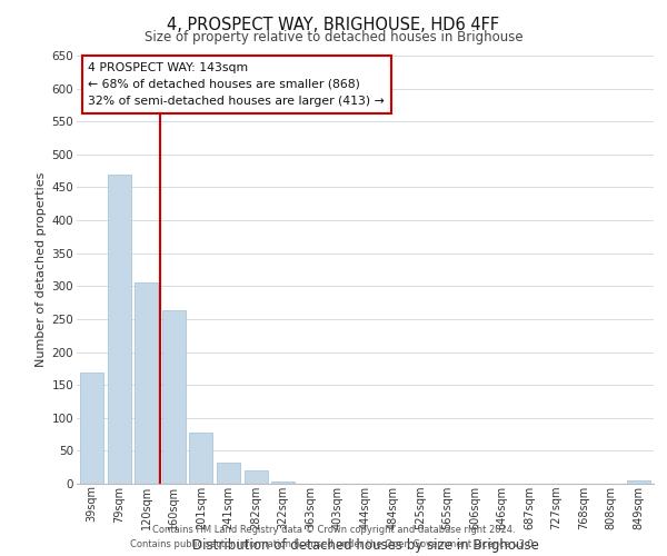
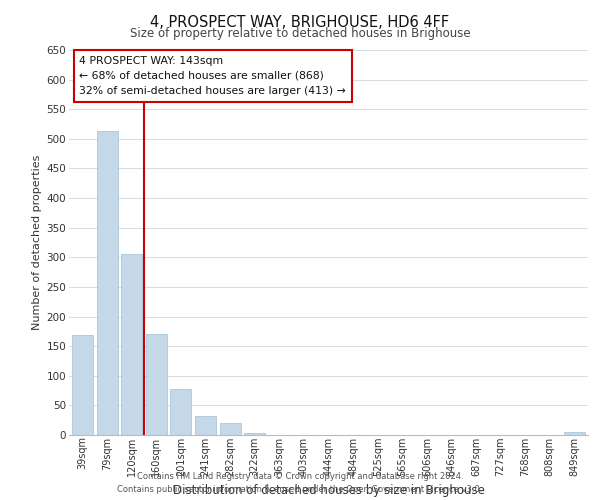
79sqm: 470 -> 513
160sqm: 264 -> 170
